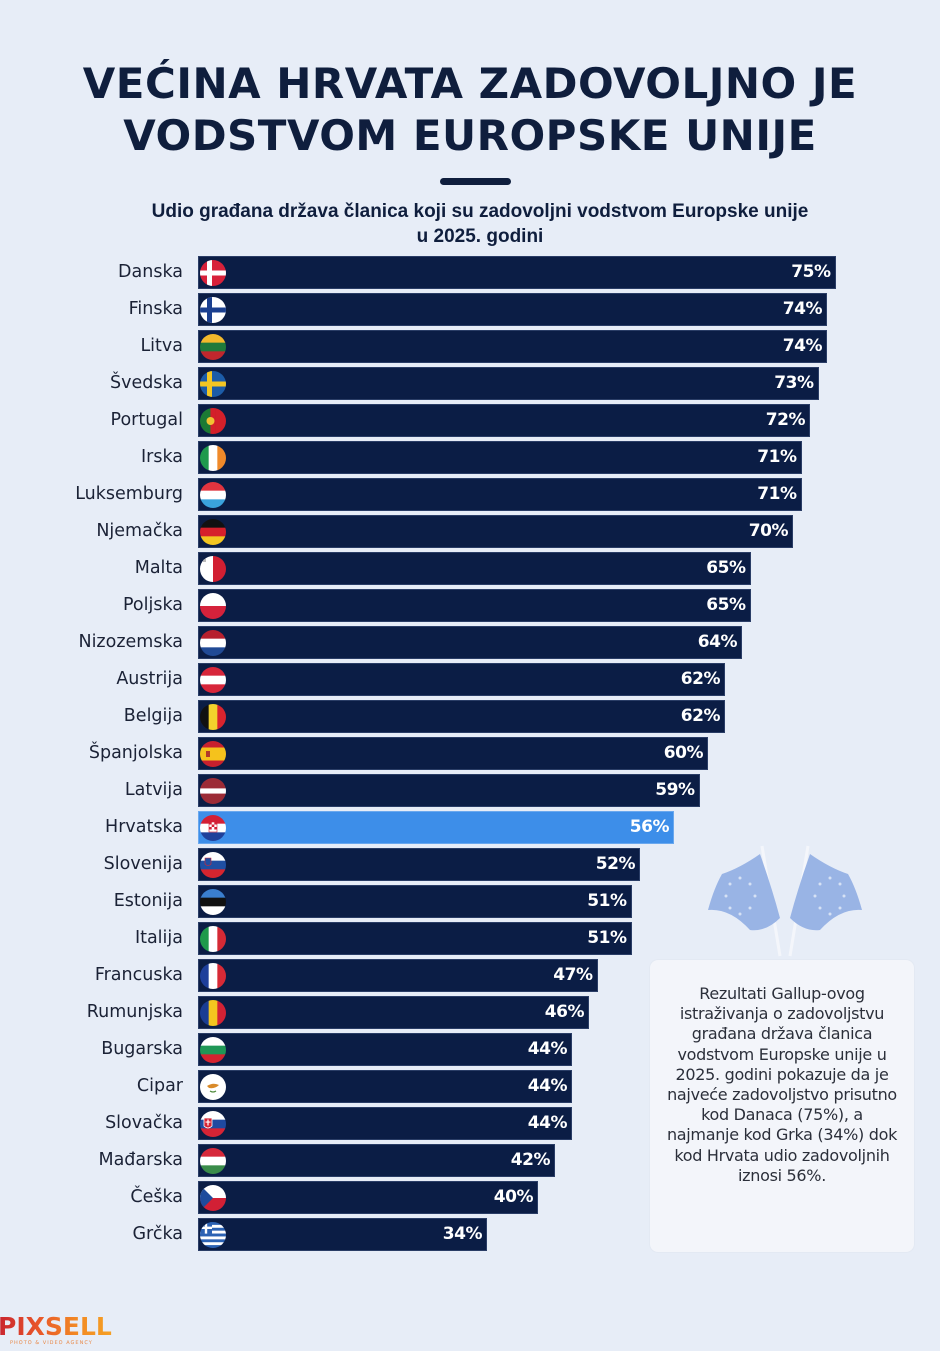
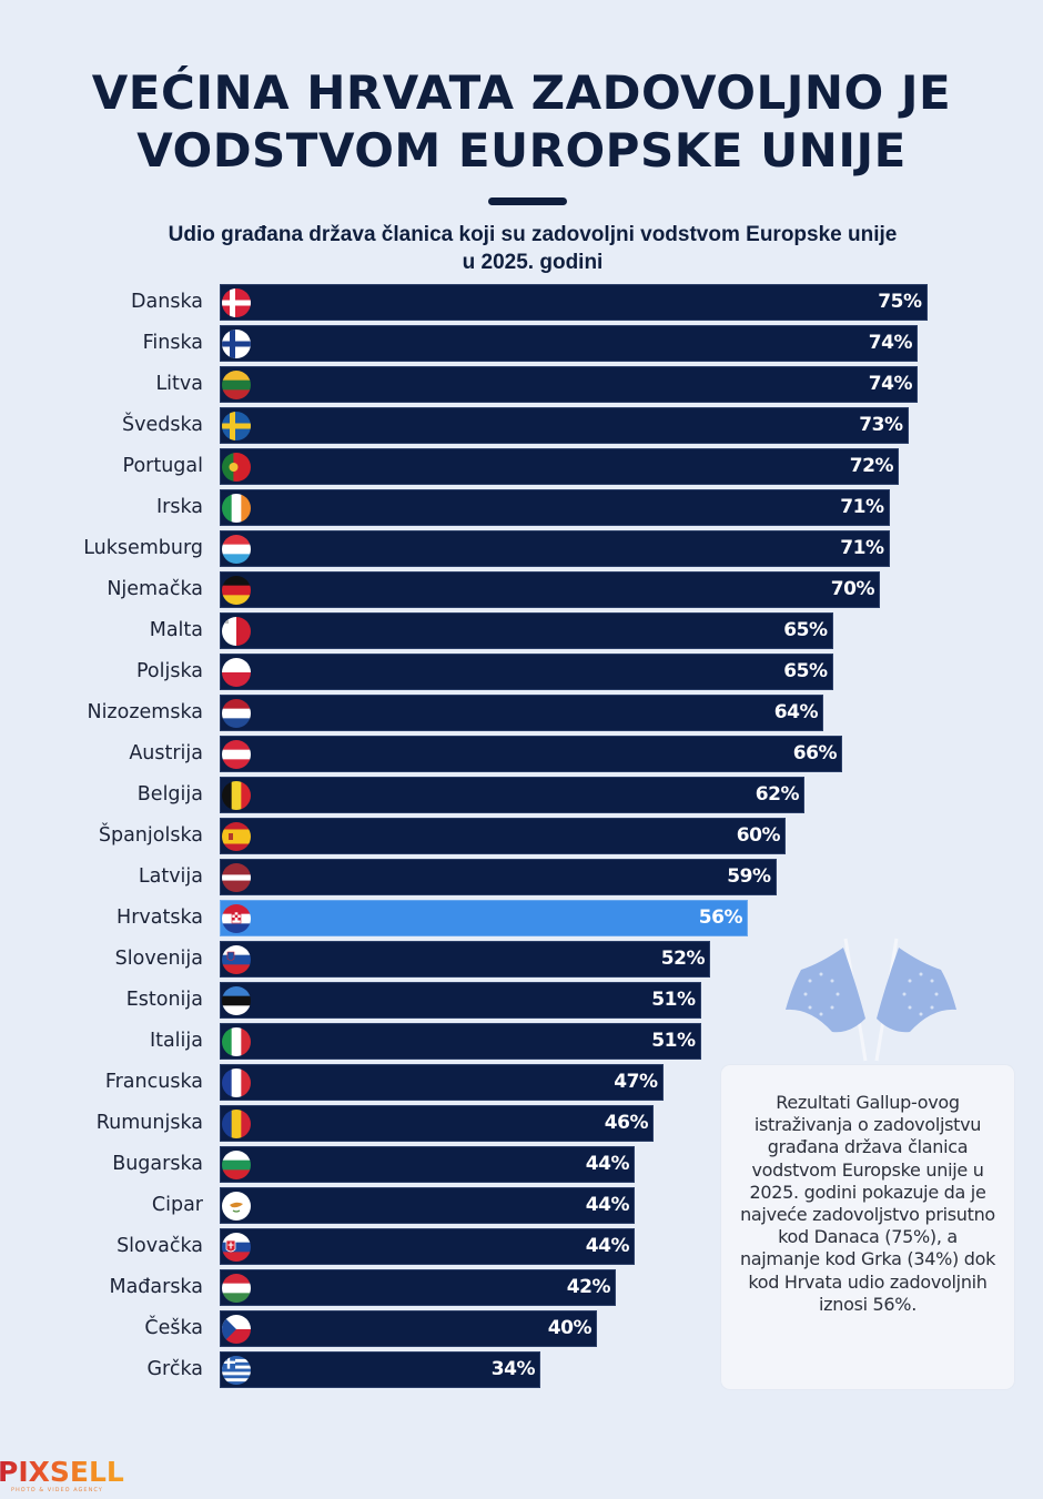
Austrija: 62% -> 66%
